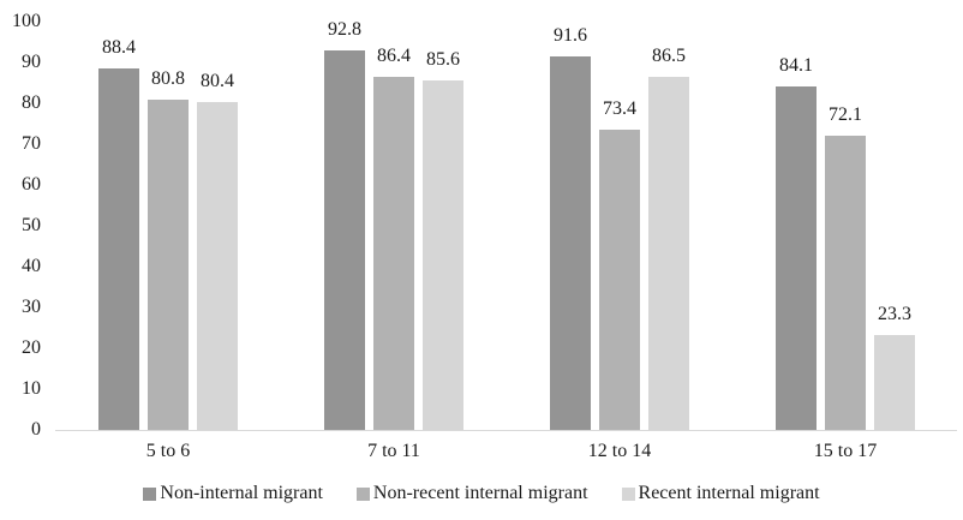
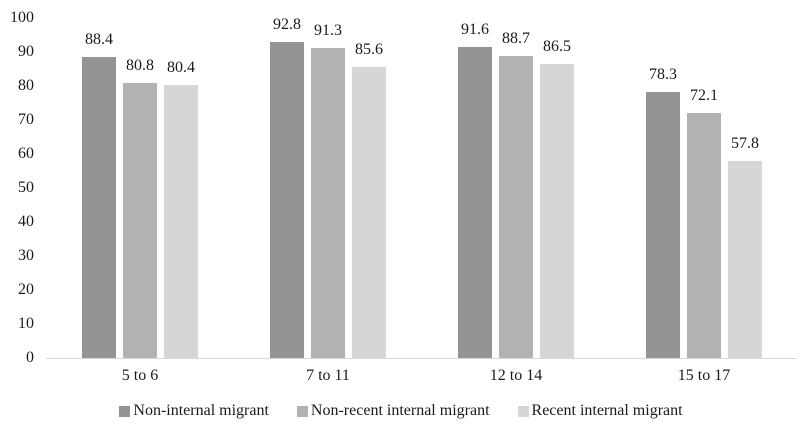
Non-recent internal migrant/7 to 11: 86.4 -> 91.3
Non-recent internal migrant/12 to 14: 73.4 -> 88.7
Non-internal migrant/15 to 17: 84.1 -> 78.3
Recent internal migrant/15 to 17: 23.3 -> 57.8
